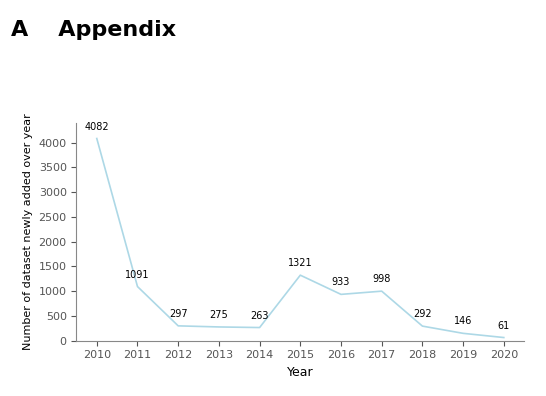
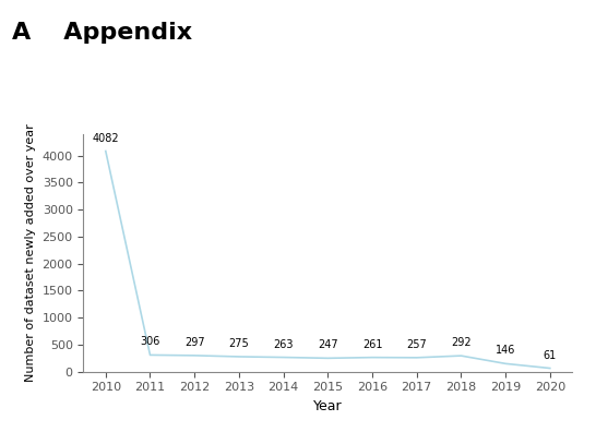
2011: 1091 -> 306
2015: 1321 -> 247
2016: 933 -> 261
2017: 998 -> 257
